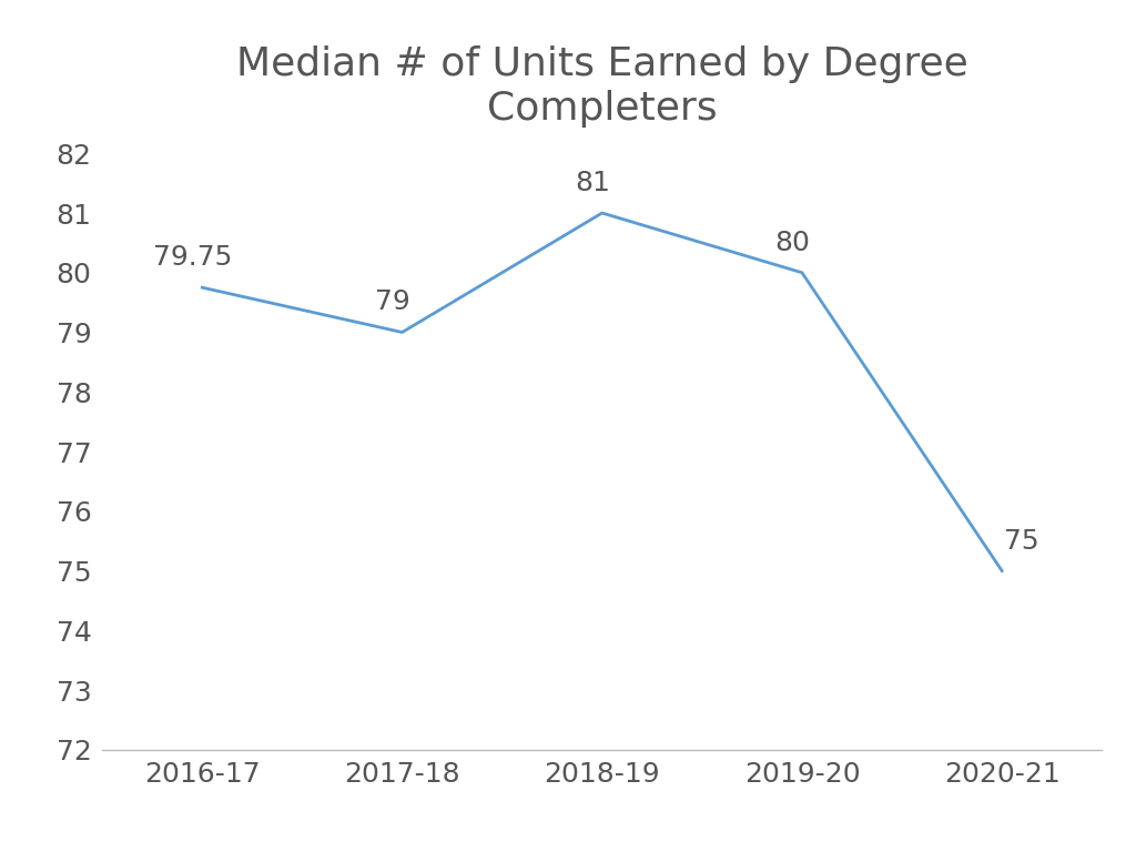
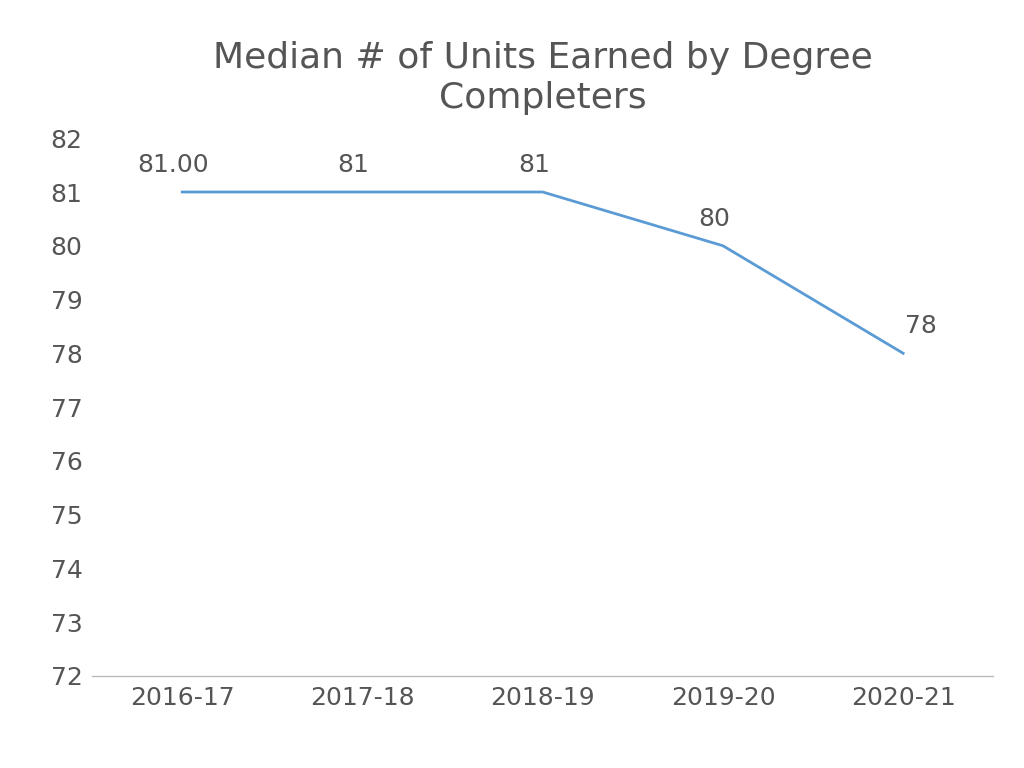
2016-17: 79.75 -> 81.00
2017-18: 79 -> 81
2020-21: 75 -> 78
